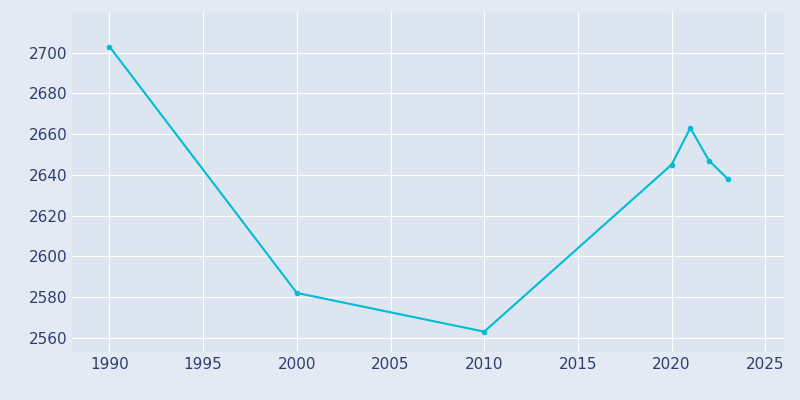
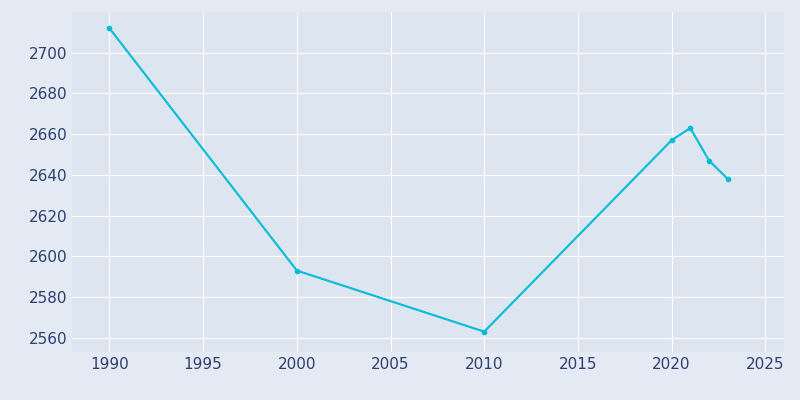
1990: 2703 -> 2712
2000: 2582 -> 2593
2020: 2645 -> 2657
